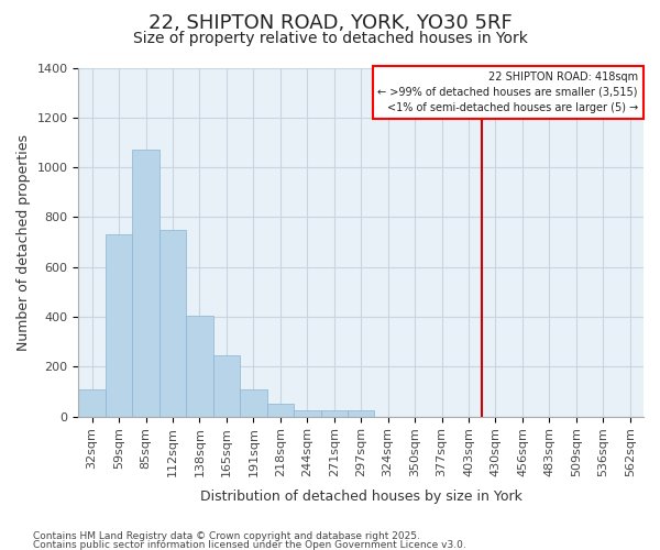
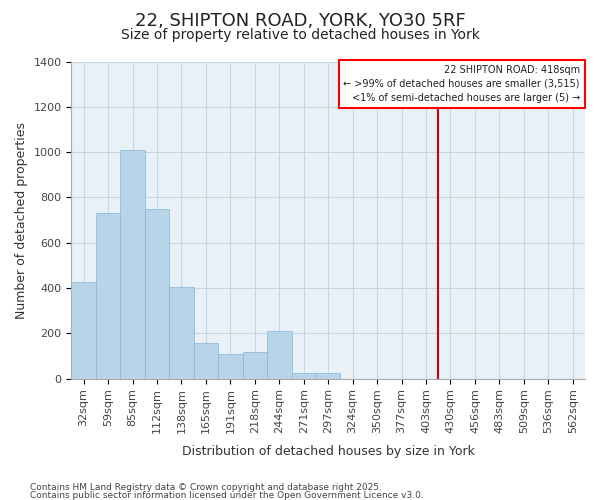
32sqm: 110 -> 425
85sqm: 1070 -> 1010
165sqm: 245 -> 155
218sqm: 50 -> 115
244sqm: 25 -> 210
